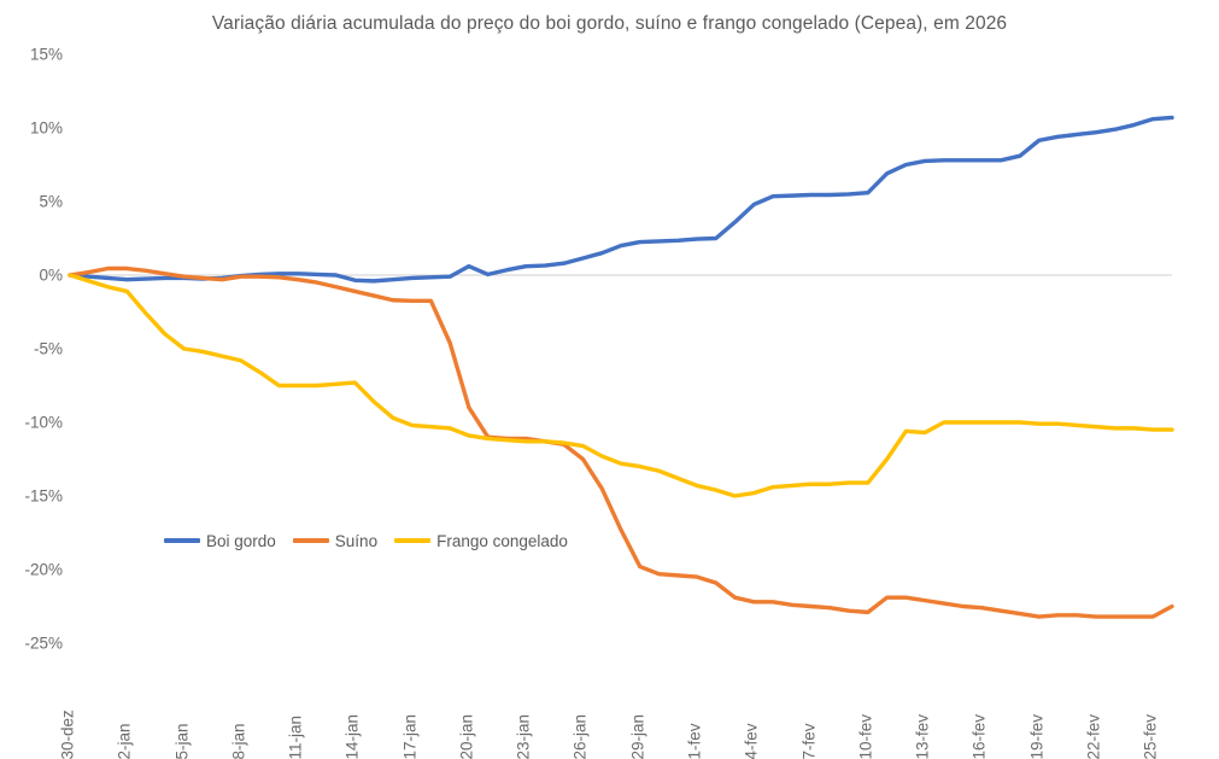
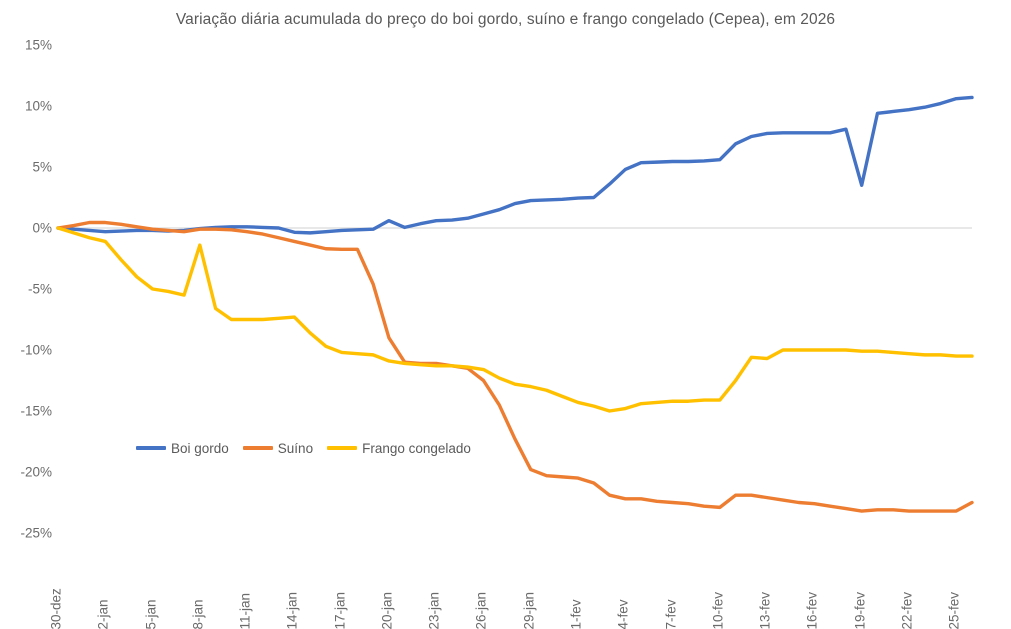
Frango congelado/8-jan: -5.8% -> -1.4%
Boi gordo/19-fev: 9.2% -> 3.5%
